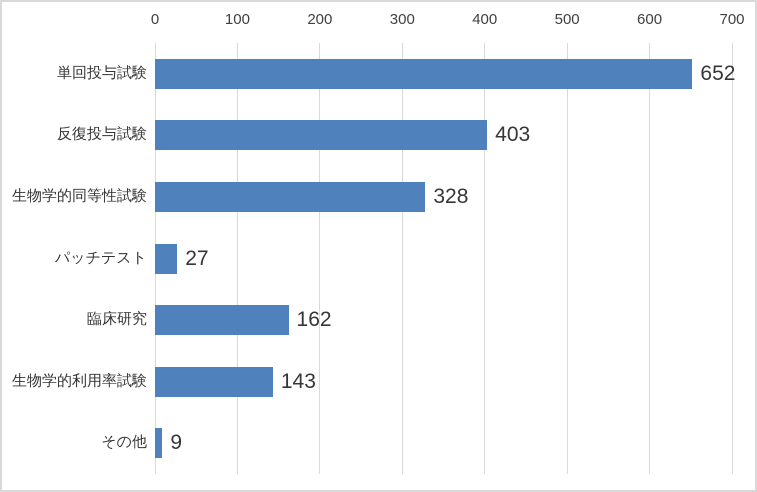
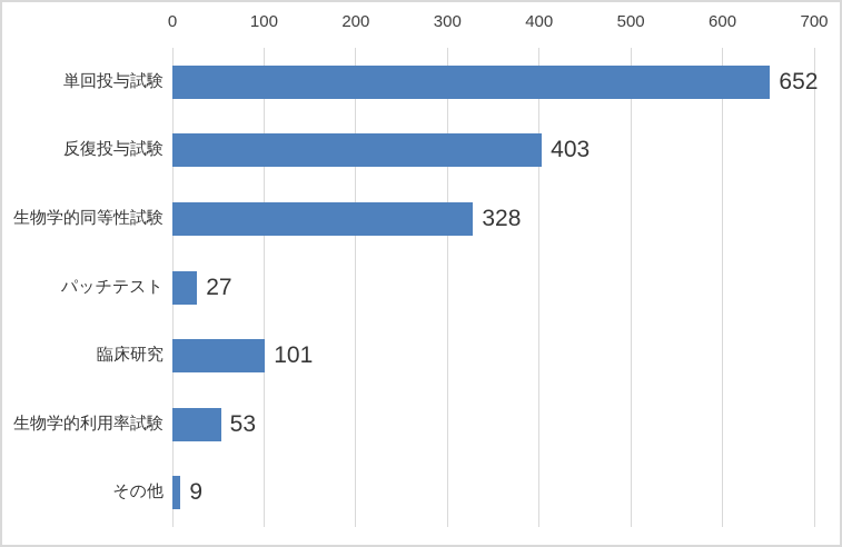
臨床研究: 162 -> 101
生物学的利用率試験: 143 -> 53
